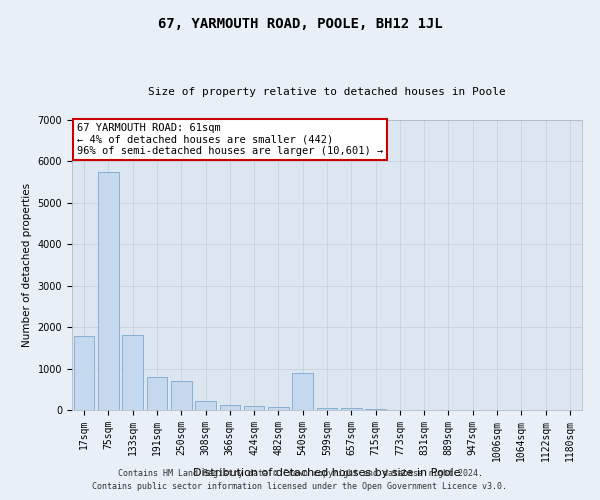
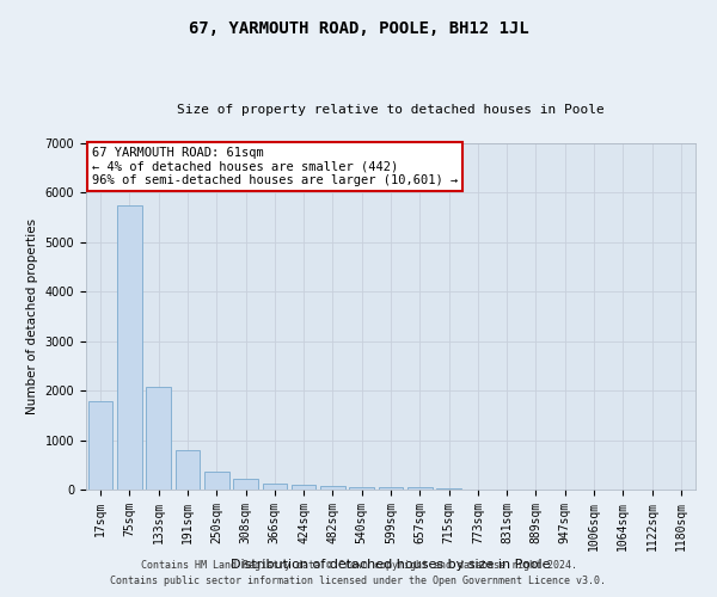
133sqm: 1800 -> 2080
250sqm: 700 -> 370
540sqm: 900 -> 60
